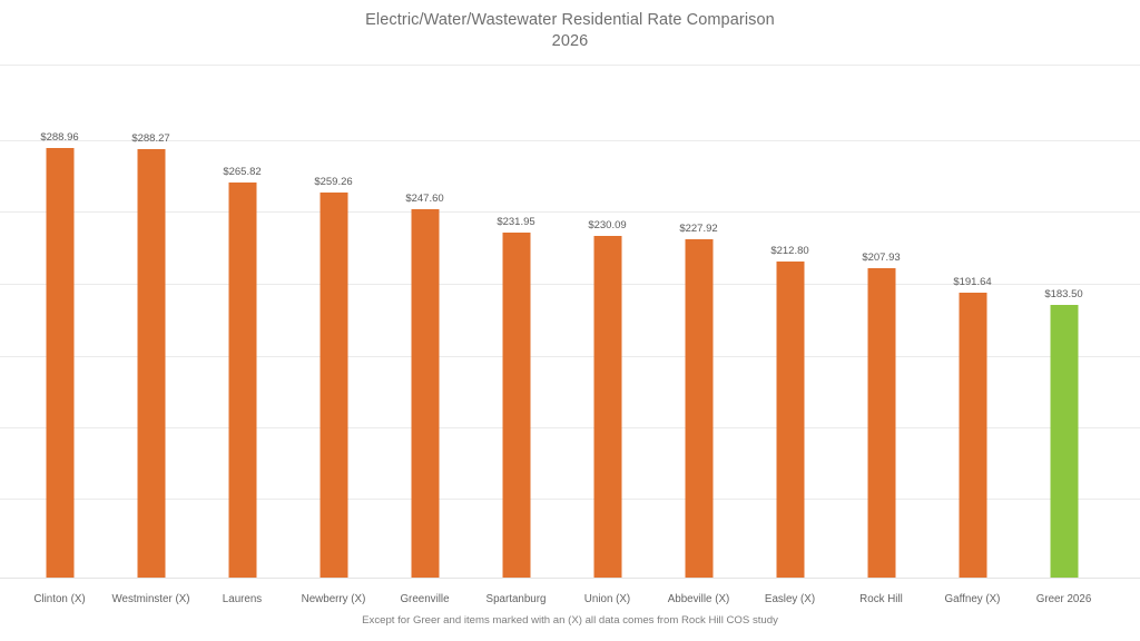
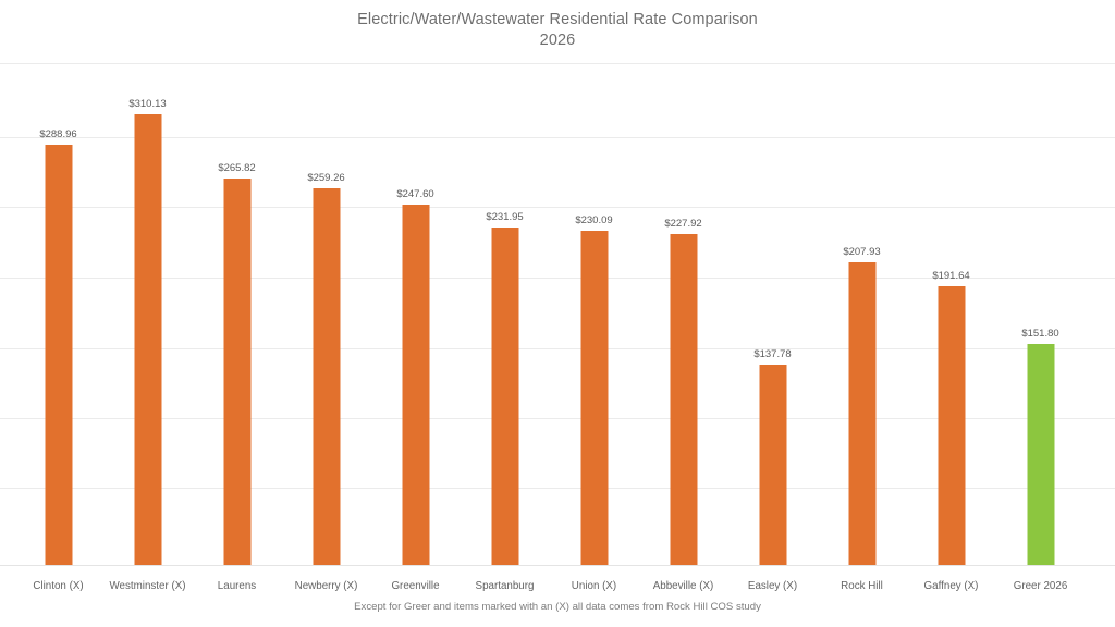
Westminster (X): $288.27 -> $310.13
Easley (X): $212.80 -> $137.78
Greer 2026: $183.50 -> $151.80
